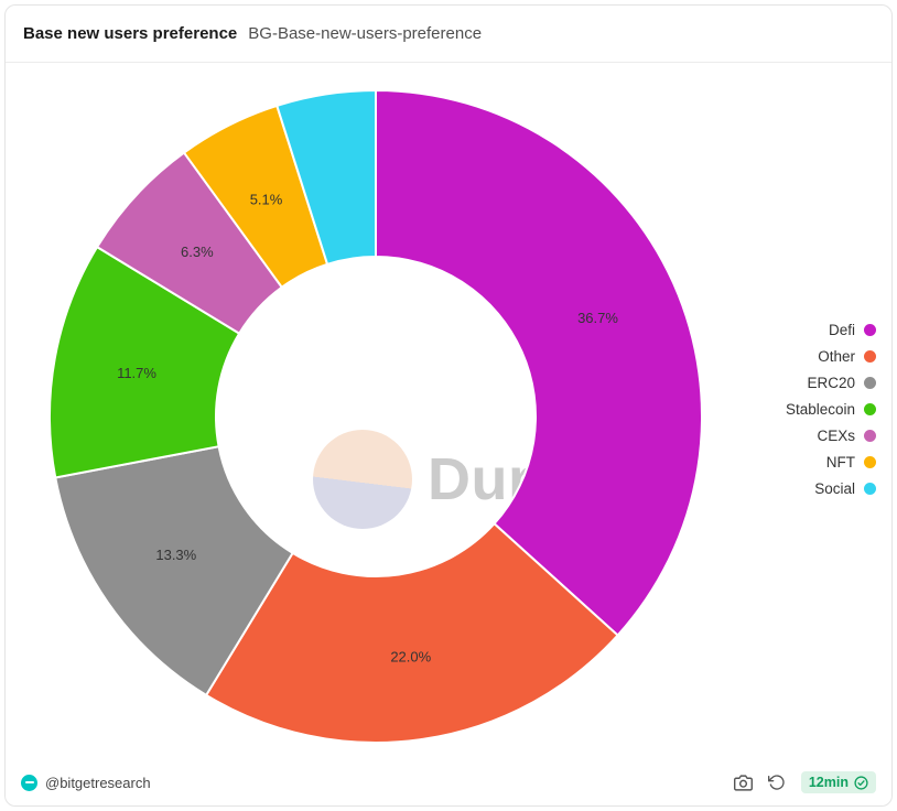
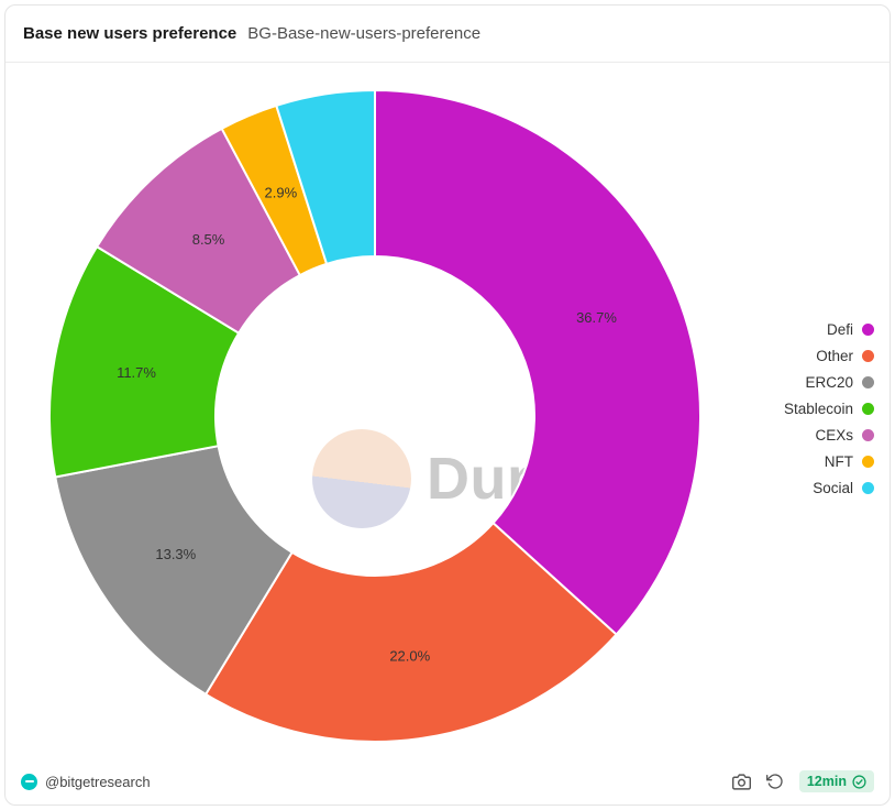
CEXs: 6.3% -> 8.5%
NFT: 5.1% -> 2.9%
